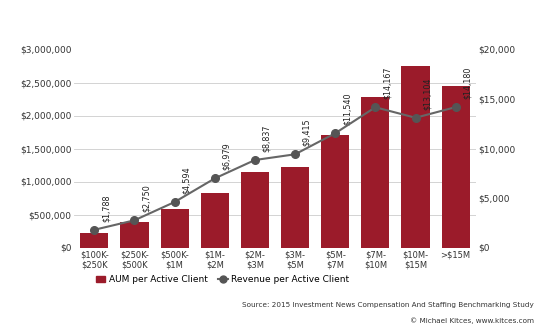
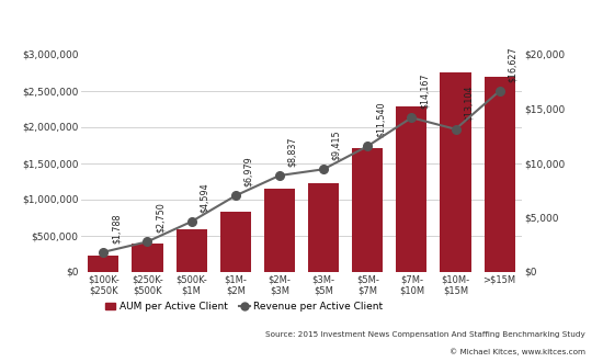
AUM per Active Client/>$15M: $2,440,000 -> $2,690,000
Revenue per Active Client/>$15M: $14,180 -> $16,627
